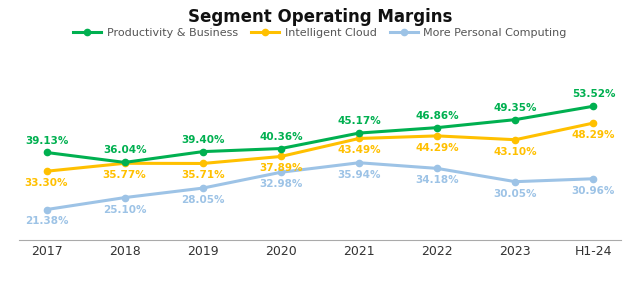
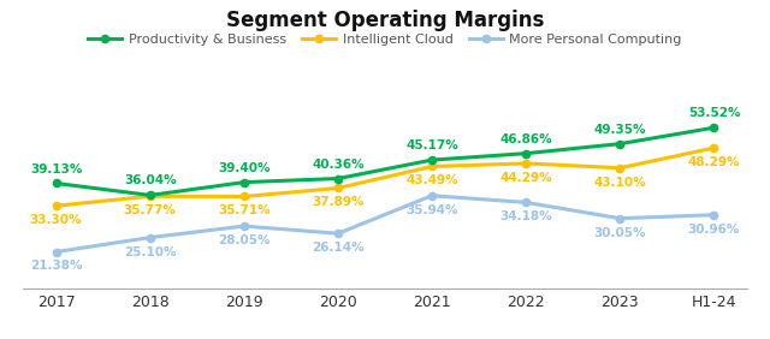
More Personal Computing/2020: 32.98% -> 26.14%
